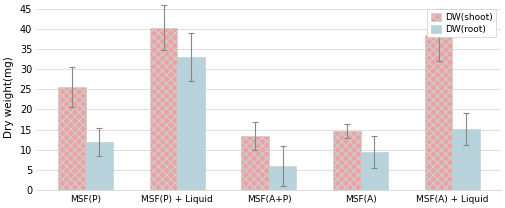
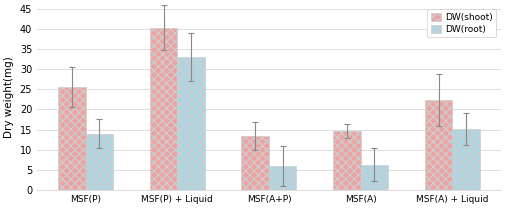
DW(root)/MSF(P): 12.0 -> 14.0
DW(root)/MSF(A): 9.5 -> 6.3
DW(shoot)/MSF(A) + Liquid: 38.5 -> 22.3
